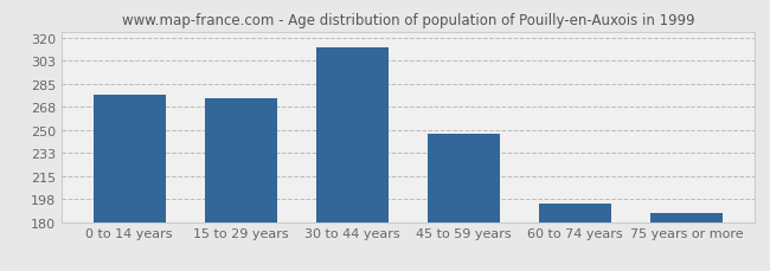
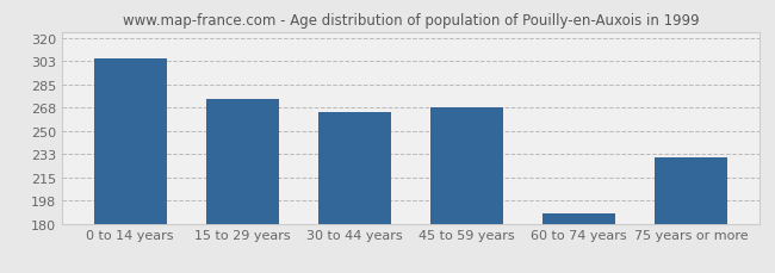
0 to 14 years: 277 -> 305
30 to 44 years: 313 -> 264
45 to 59 years: 247 -> 268
60 to 74 years: 194 -> 188
75 years or more: 187 -> 230
